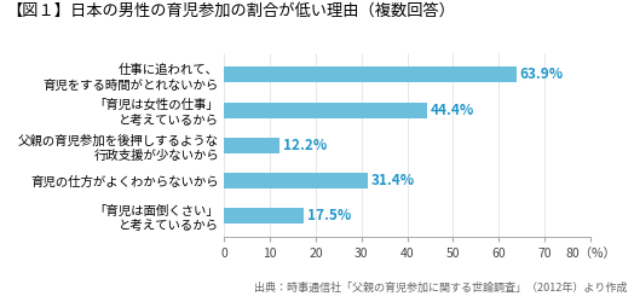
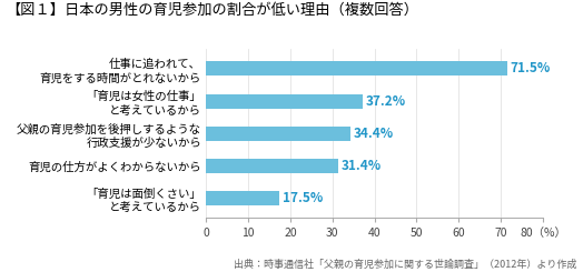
仕事に追われて、 育児をする時間がとれないから: 63.9% -> 71.5%
「育児は女性の仕事」 と考えているから: 44.4% -> 37.2%
父親の育児参加を後押しするような 行政支援が少ないから: 12.2% -> 34.4%
